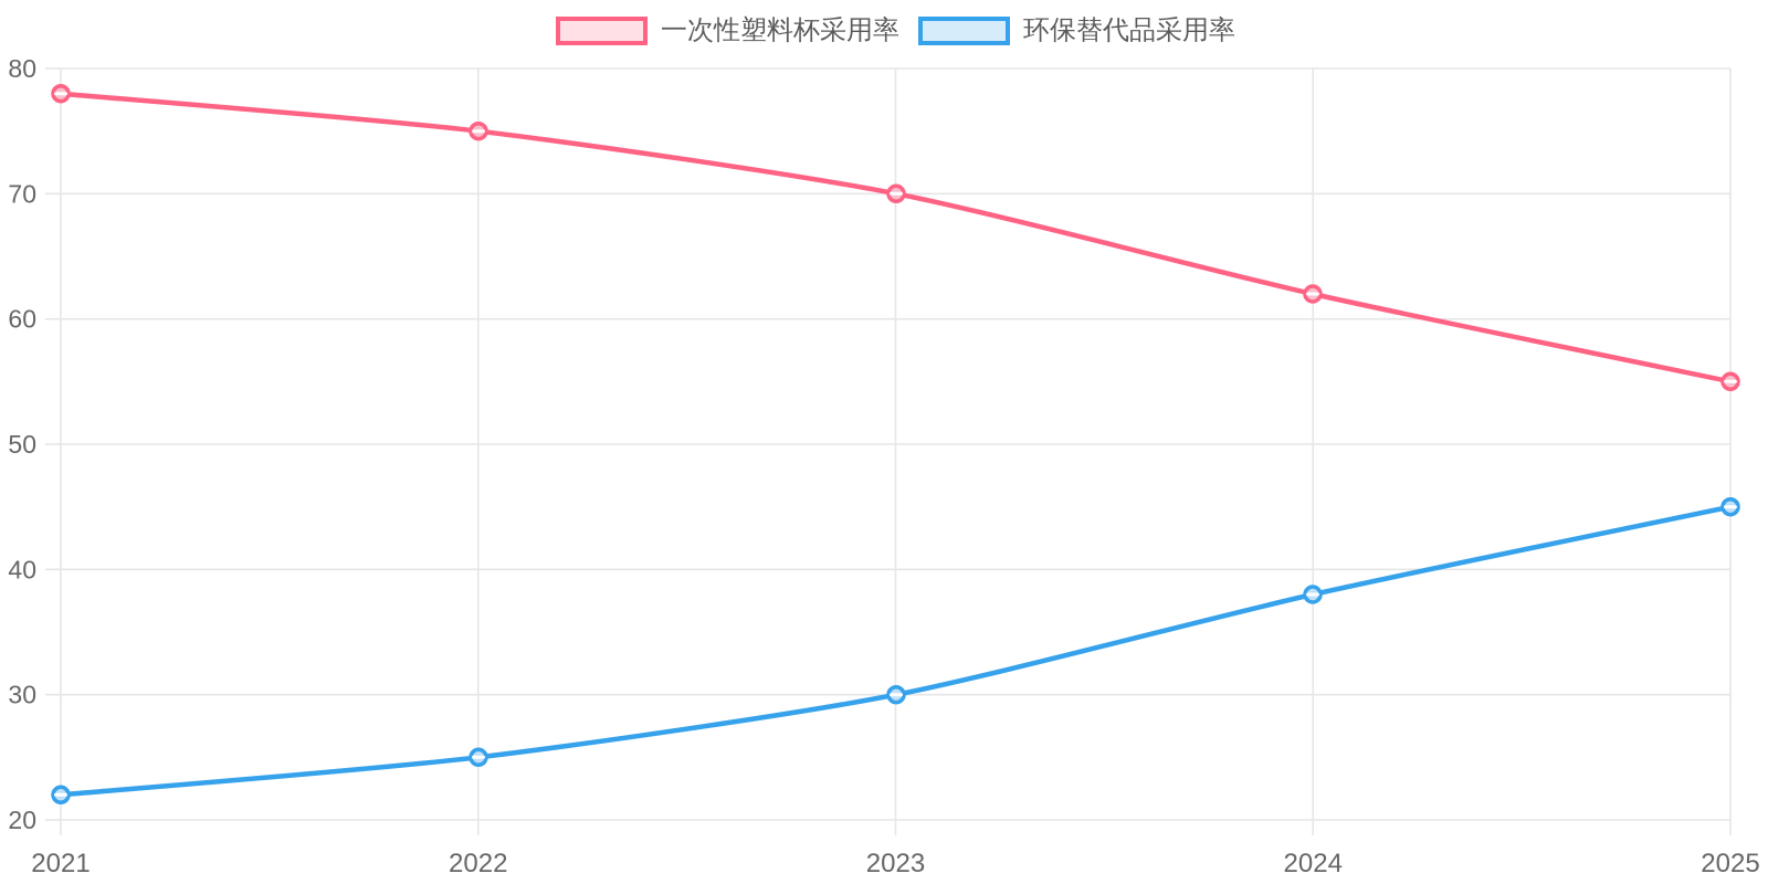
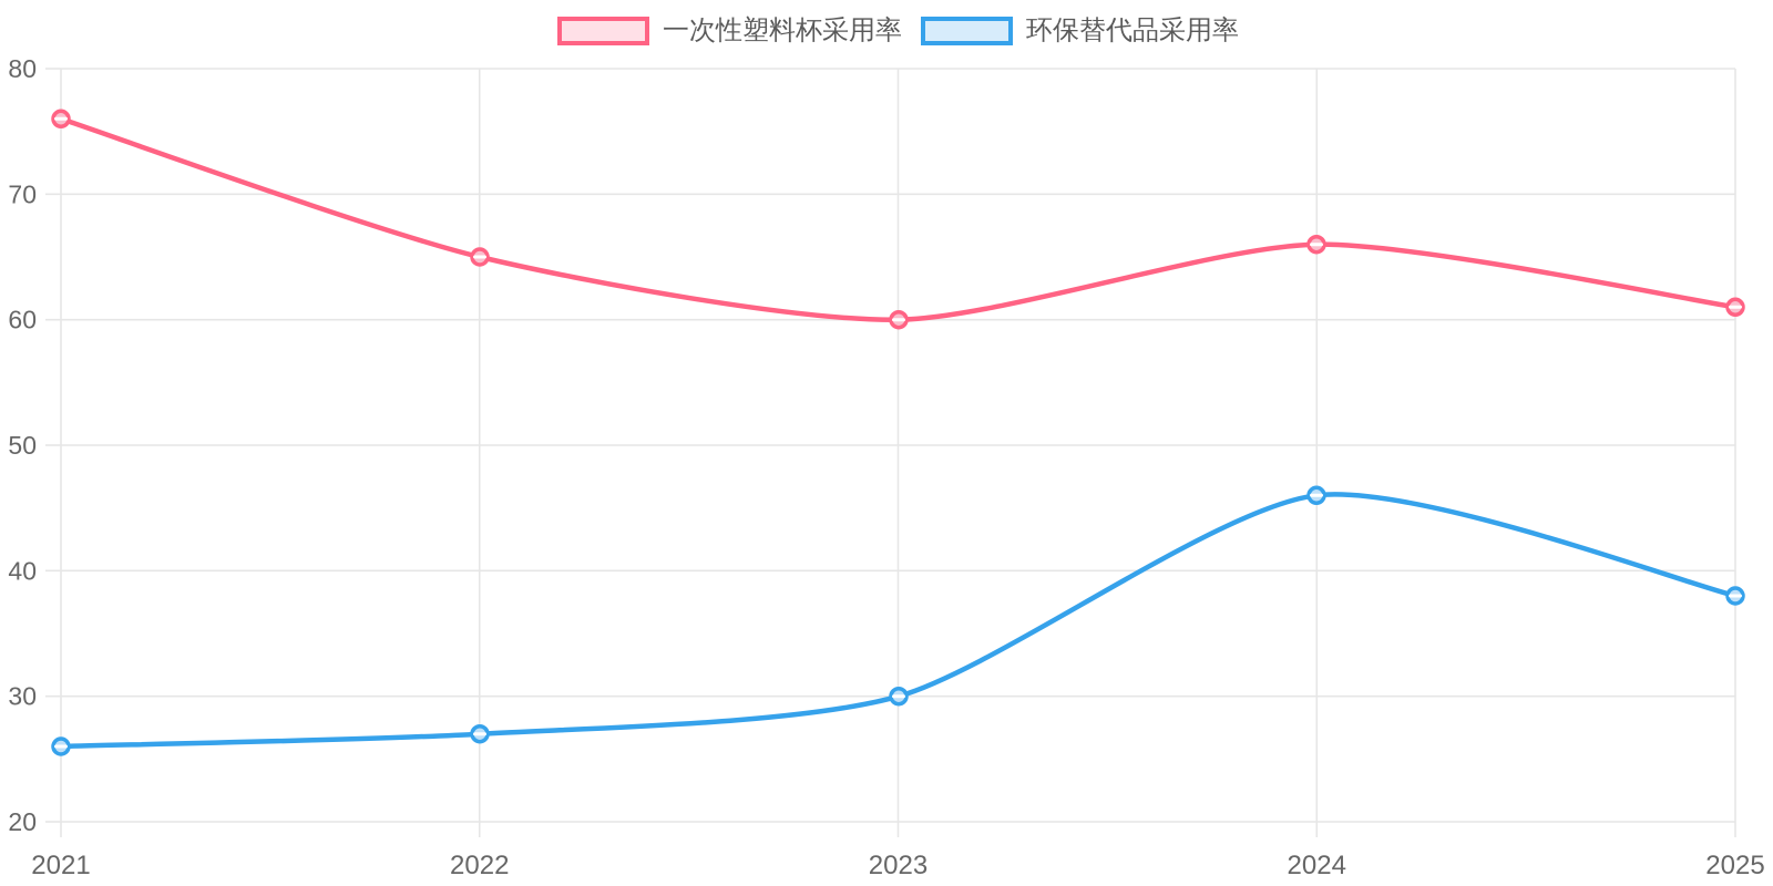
一次性塑料杯采用率/2021: 78 -> 76
环保替代品采用率/2021: 22 -> 26
一次性塑料杯采用率/2022: 75 -> 65
环保替代品采用率/2022: 25 -> 27
一次性塑料杯采用率/2023: 70 -> 60
一次性塑料杯采用率/2024: 62 -> 66
环保替代品采用率/2024: 38 -> 46
一次性塑料杯采用率/2025: 55 -> 61
环保替代品采用率/2025: 45 -> 38
